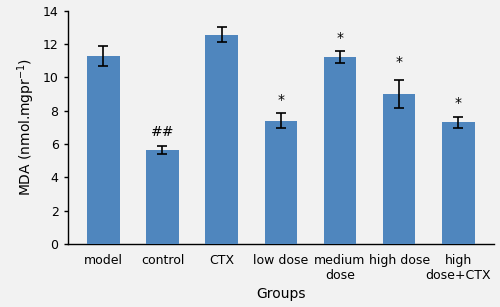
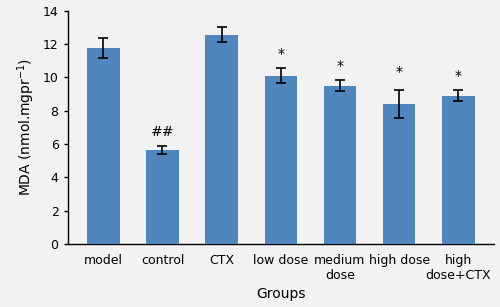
model: 11.3 -> 11.8
low dose: 7.4 -> 10.1
medium dose: 11.2 -> 9.5
high dose: 9.0 -> 8.4
high dose+CTX: 7.3 -> 8.9
